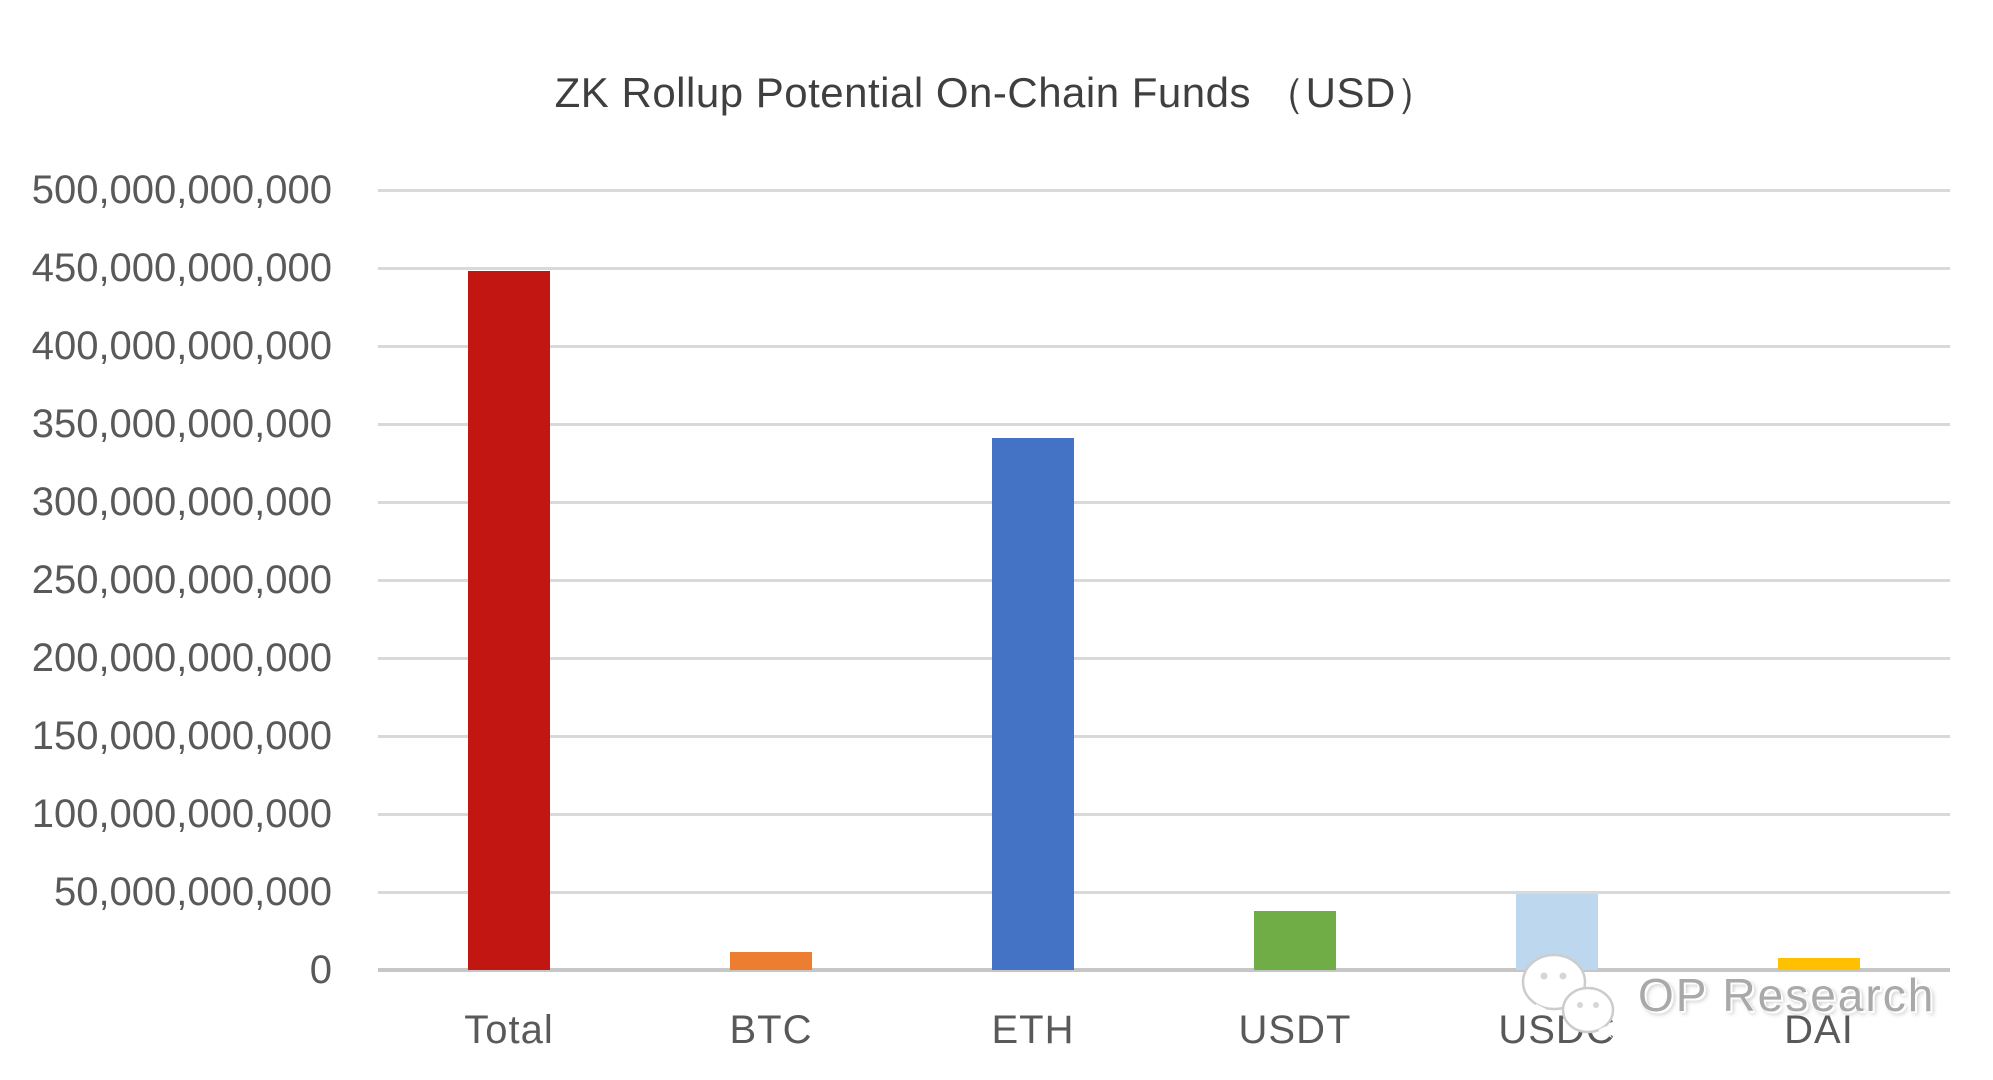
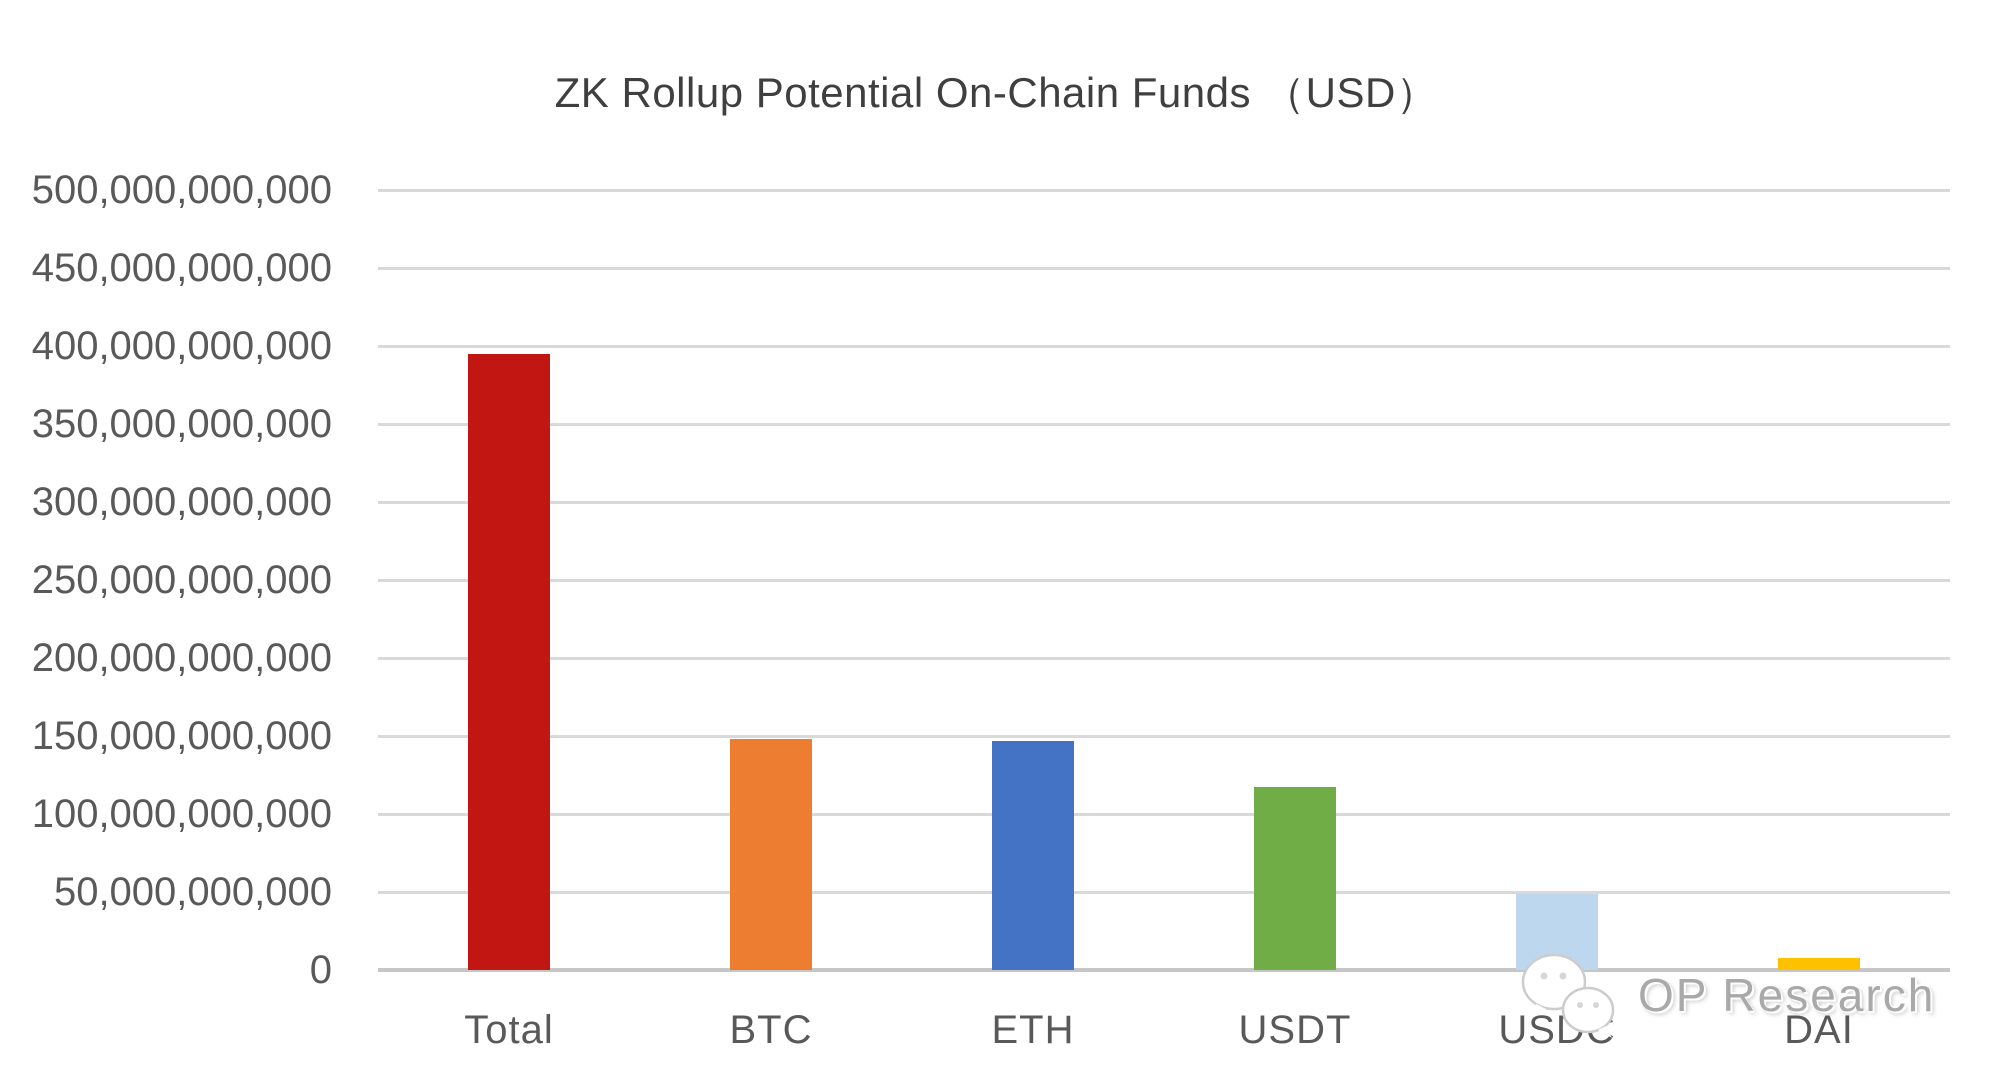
Total: 448000000000 -> 395000000000
BTC: 12000000000 -> 148000000000
ETH: 341000000000 -> 147000000000
USDT: 38000000000 -> 117000000000
